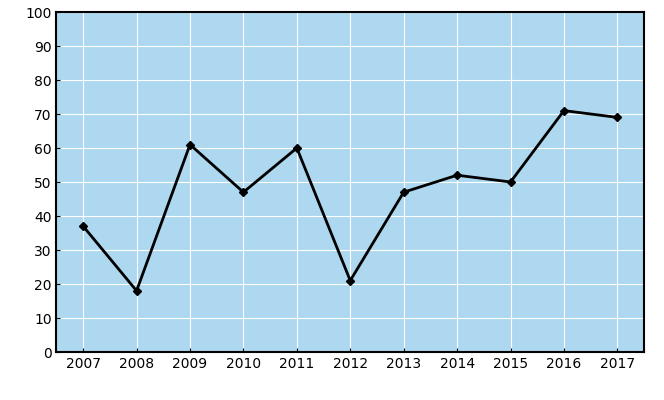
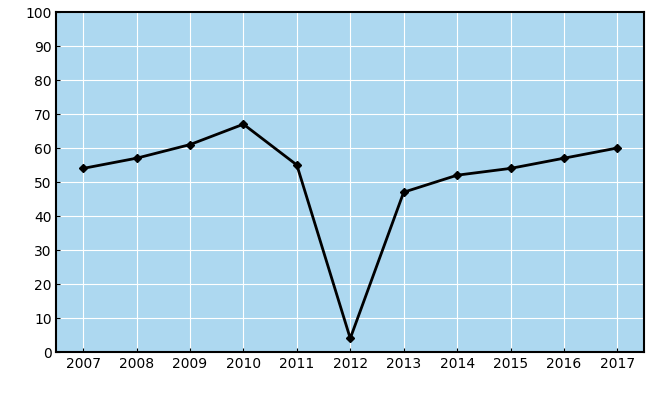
2007: 37 -> 54
2008: 18 -> 57
2010: 47 -> 67
2011: 60 -> 55
2012: 21 -> 4
2015: 50 -> 54
2016: 71 -> 57
2017: 69 -> 60
